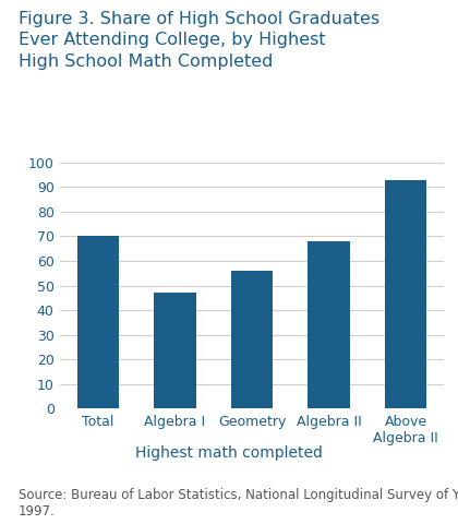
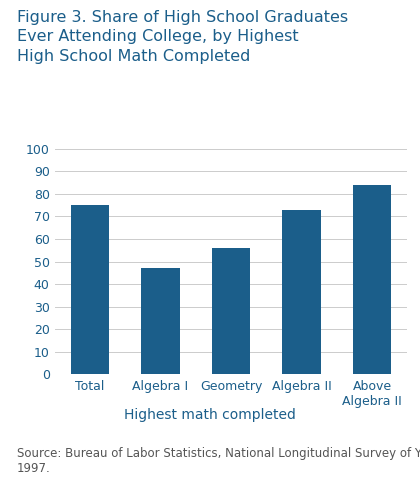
Total: 70 -> 75
Algebra II: 68 -> 73
Above Algebra II: 93 -> 84
